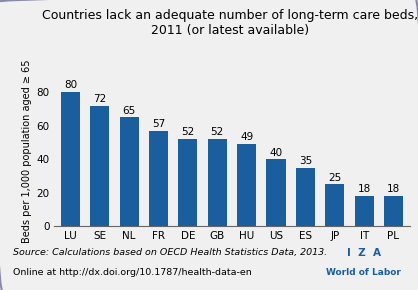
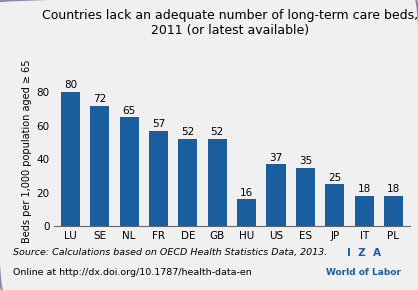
HU: 49 -> 16
US: 40 -> 37
